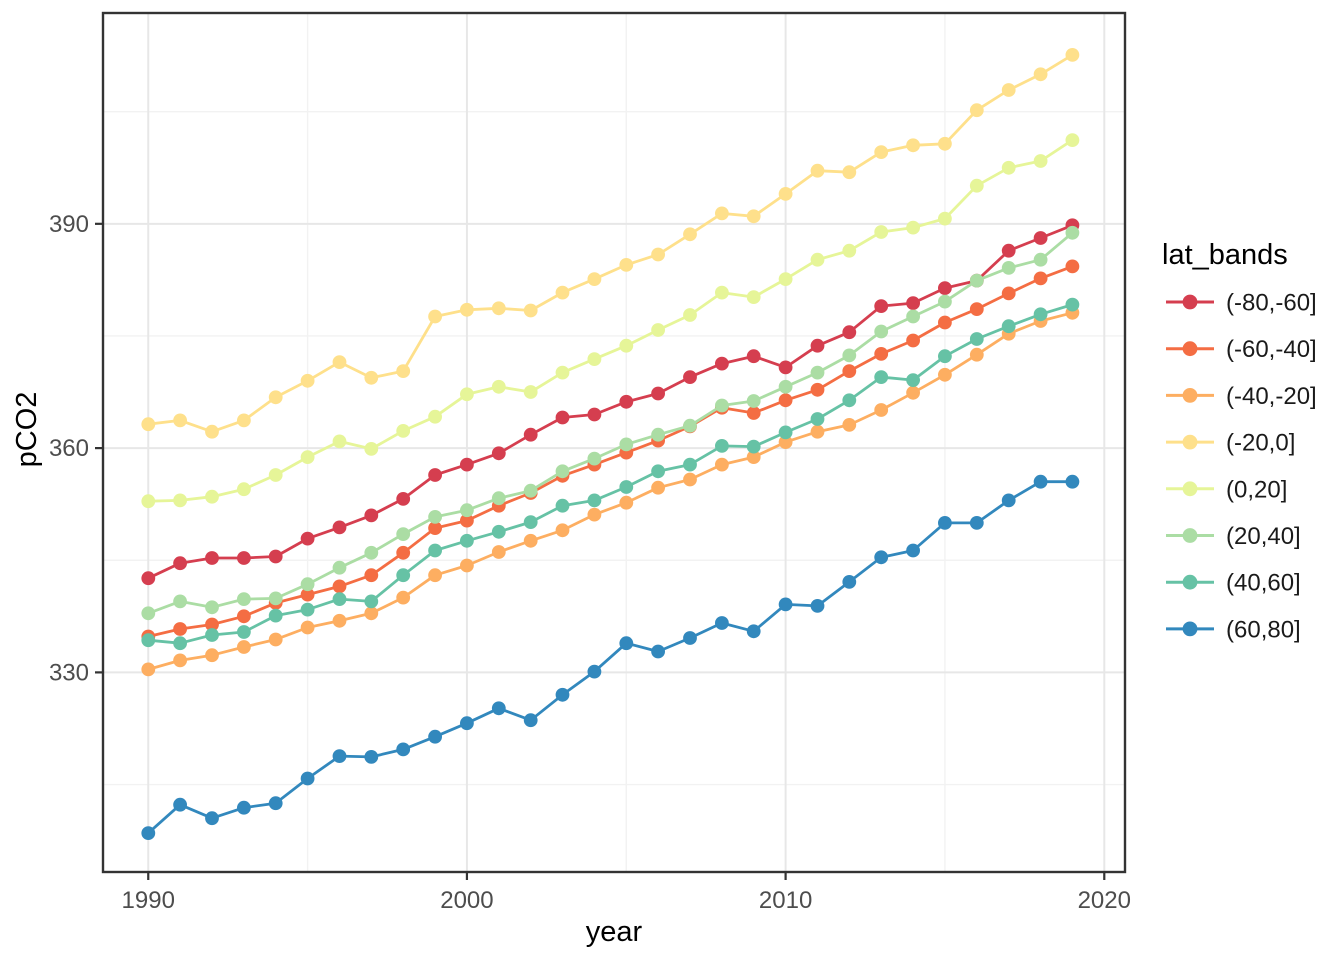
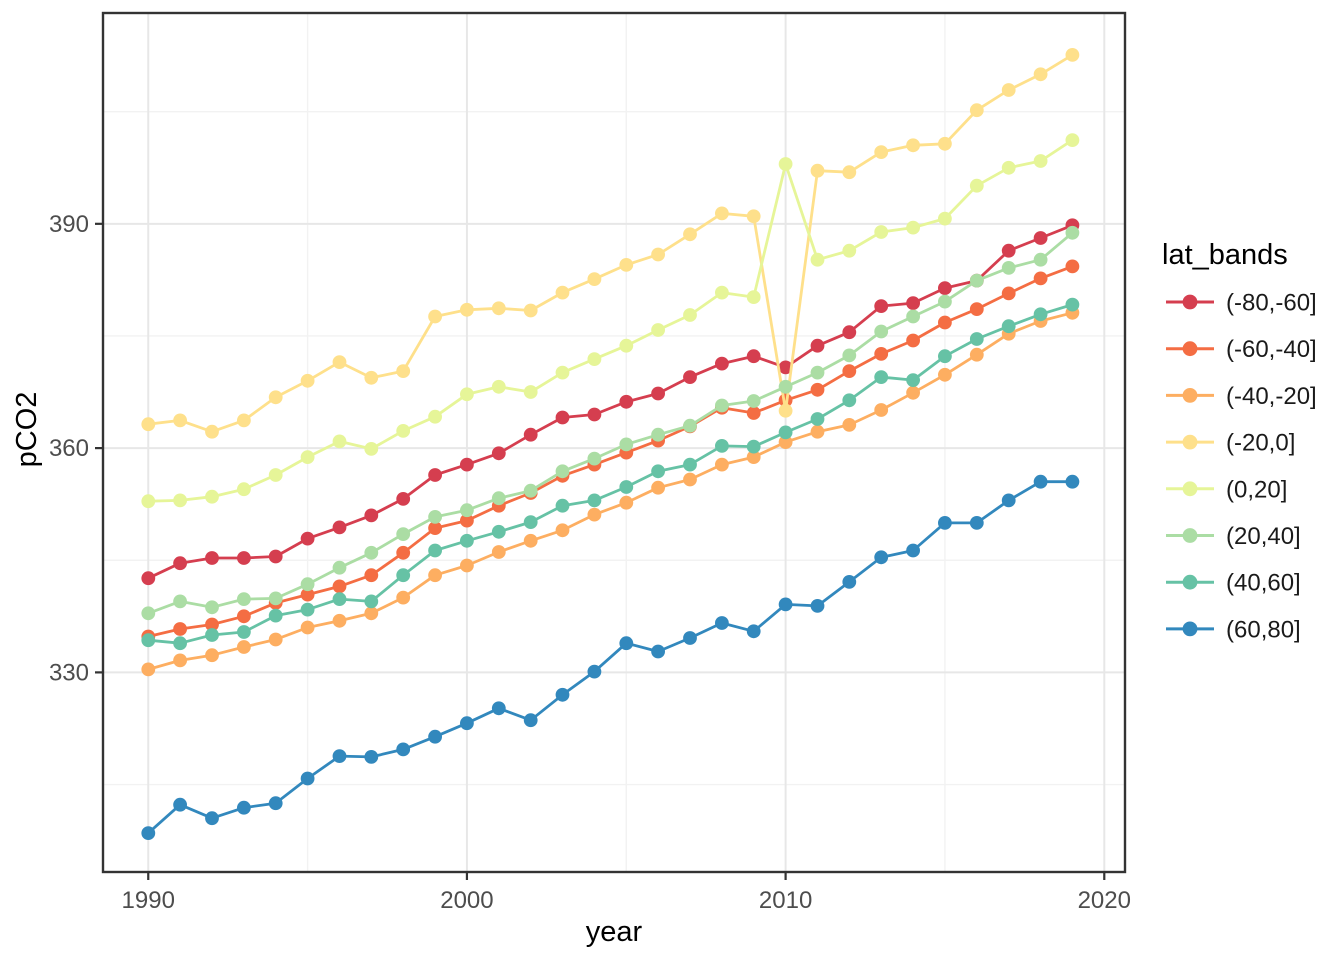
(-20,0]/2010: 394 -> 365
(0,20]/2010: 383 -> 398
